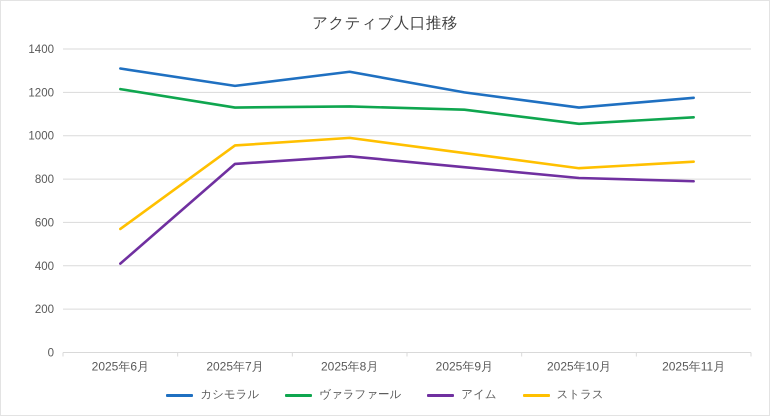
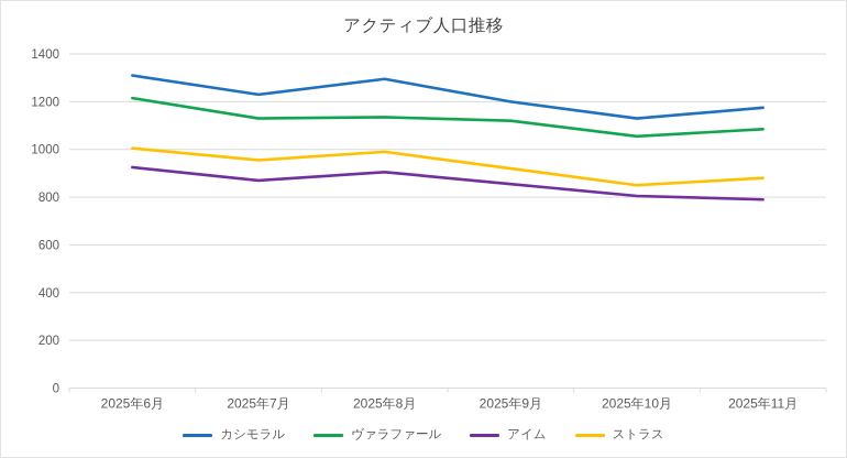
アイム/2025年6月: 410 -> 920
ストラス/2025年6月: 570 -> 1000
